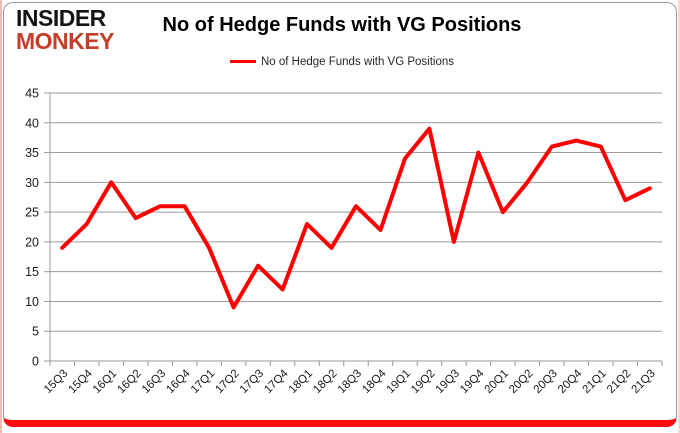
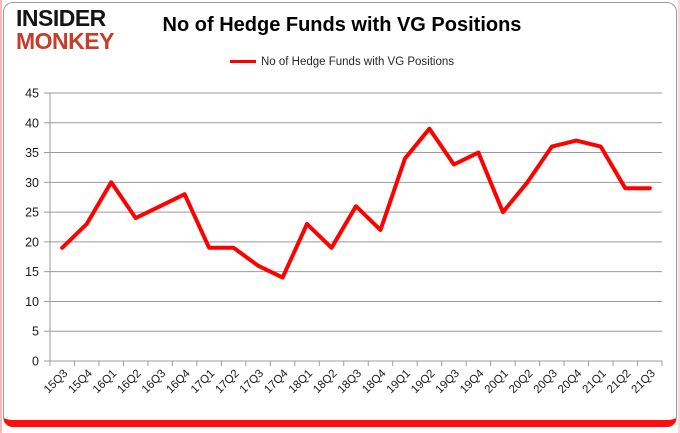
16Q4: 26 -> 28
17Q2: 9 -> 19
17Q4: 12 -> 14
19Q3: 20 -> 33
21Q2: 27 -> 29
